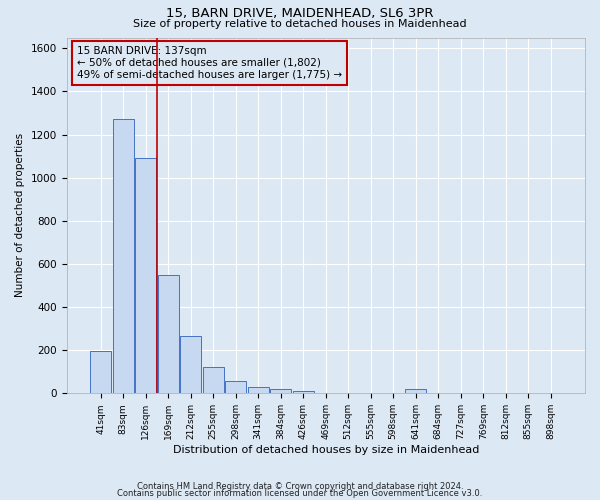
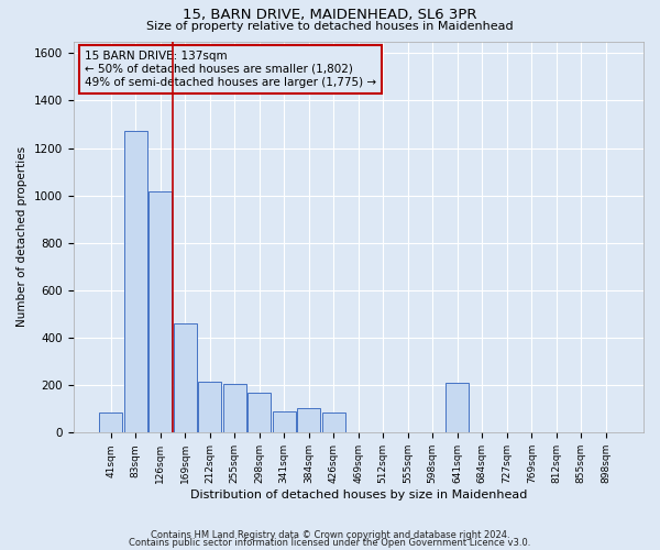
41sqm: 195 -> 85
126sqm: 1090 -> 1015
169sqm: 550 -> 460
212sqm: 265 -> 215
255sqm: 120 -> 205
298sqm: 55 -> 170
341sqm: 30 -> 90
384sqm: 20 -> 105
426sqm: 10 -> 85
641sqm: 20 -> 210
